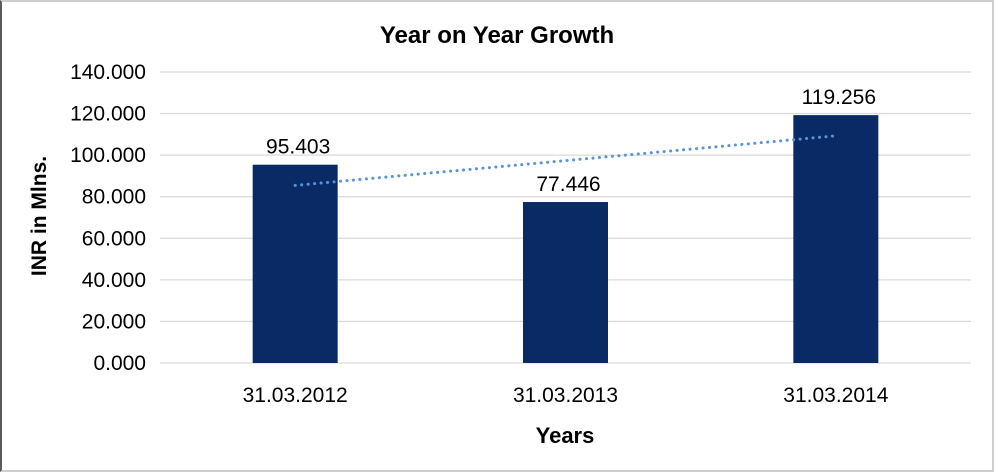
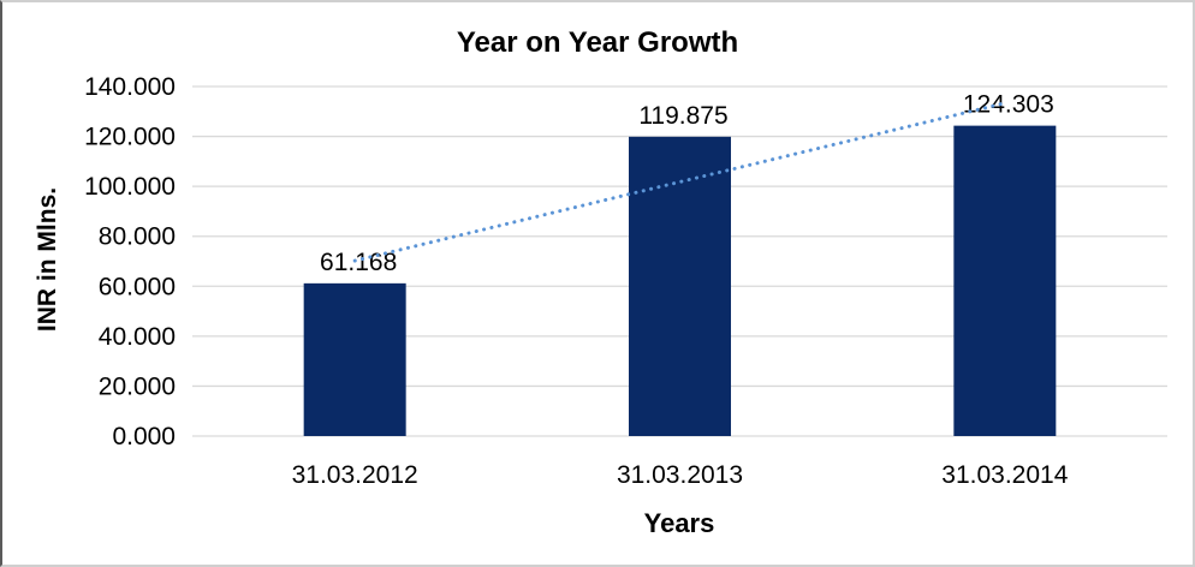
31.03.2012: 95.403 -> 61.168
31.03.2013: 77.446 -> 119.875
31.03.2014: 119.256 -> 124.303
